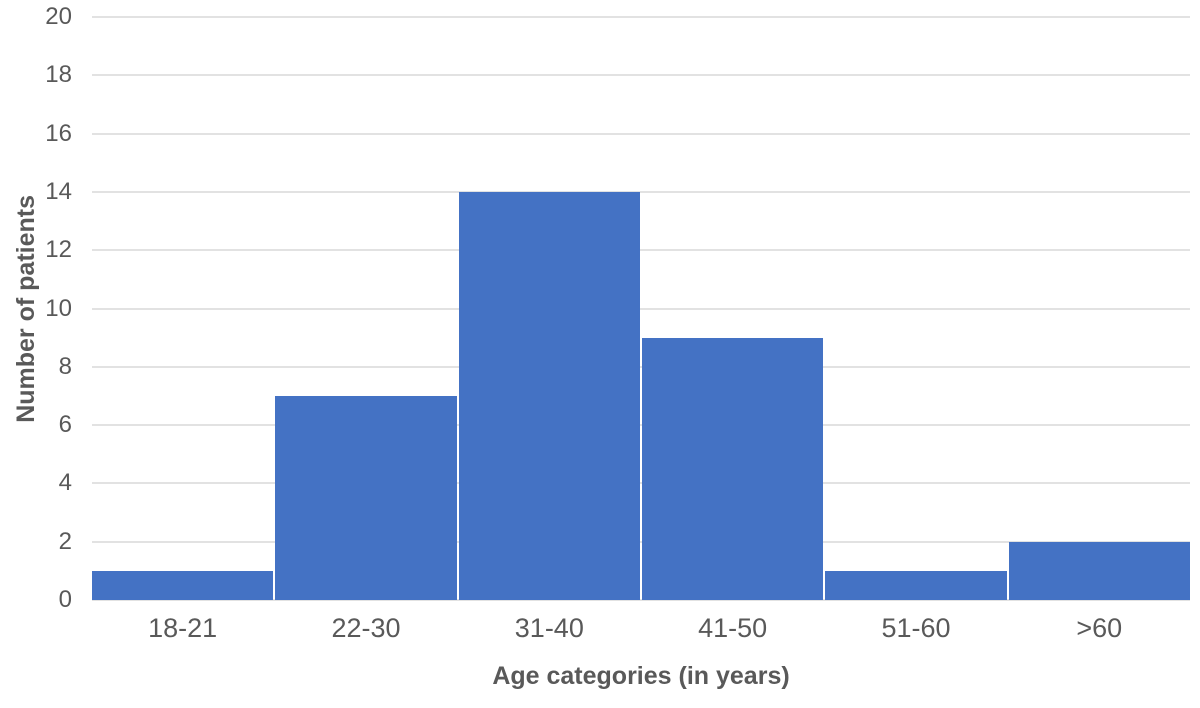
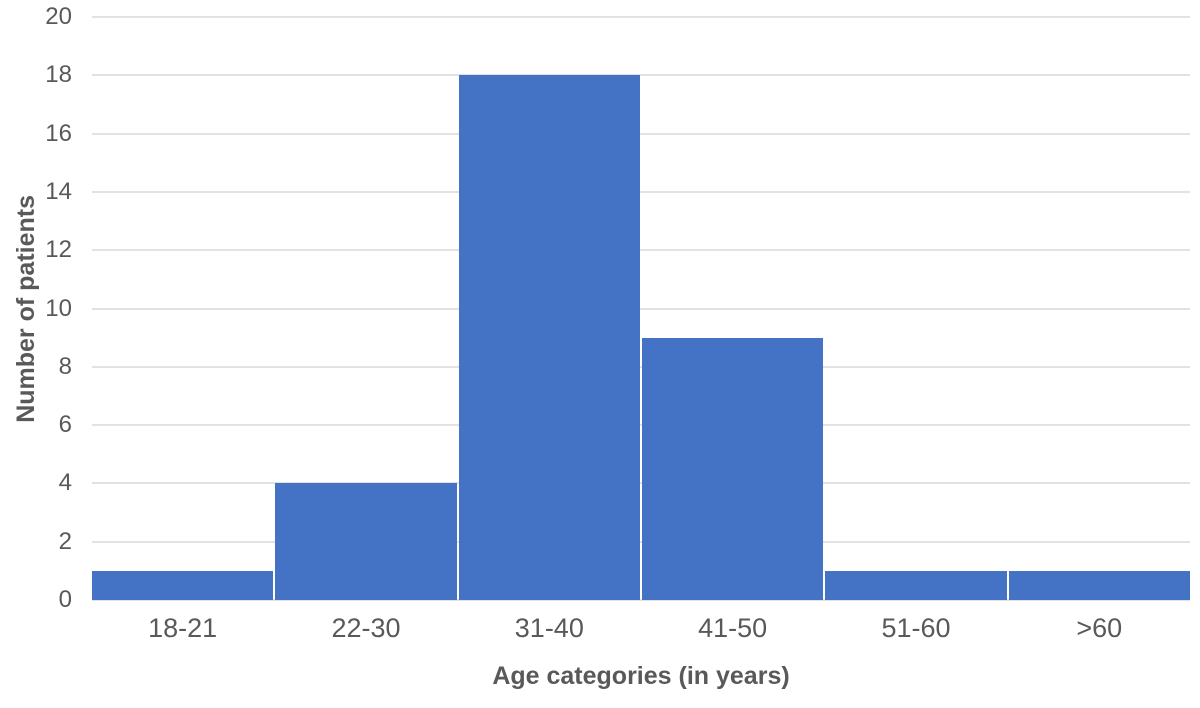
22-30: 7 -> 4
31-40: 14 -> 18
>60: 2 -> 1
